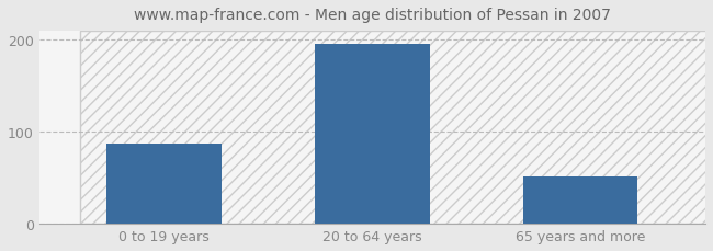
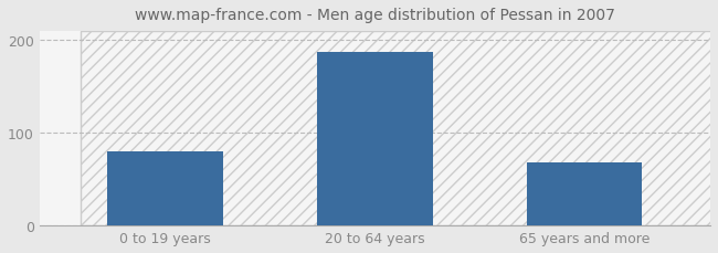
0 to 19 years: 87 -> 80
20 to 64 years: 196 -> 188
65 years and more: 52 -> 68
